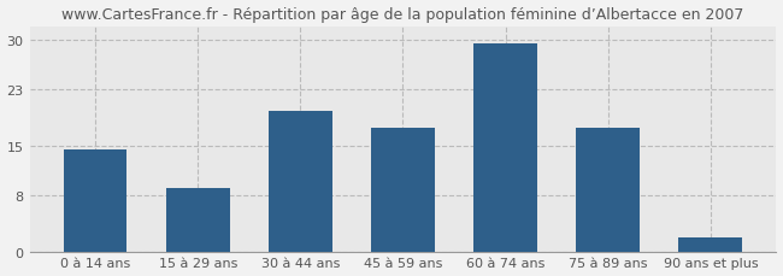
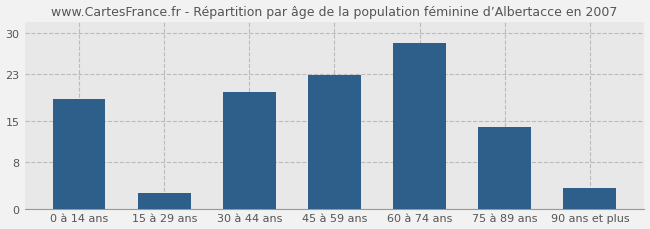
0 à 14 ans: 14.5 -> 18.8
15 à 29 ans: 9.0 -> 2.6
45 à 59 ans: 17.5 -> 22.8
60 à 74 ans: 29.5 -> 28.4
75 à 89 ans: 17.5 -> 14.0
90 ans et plus: 2.0 -> 3.6
